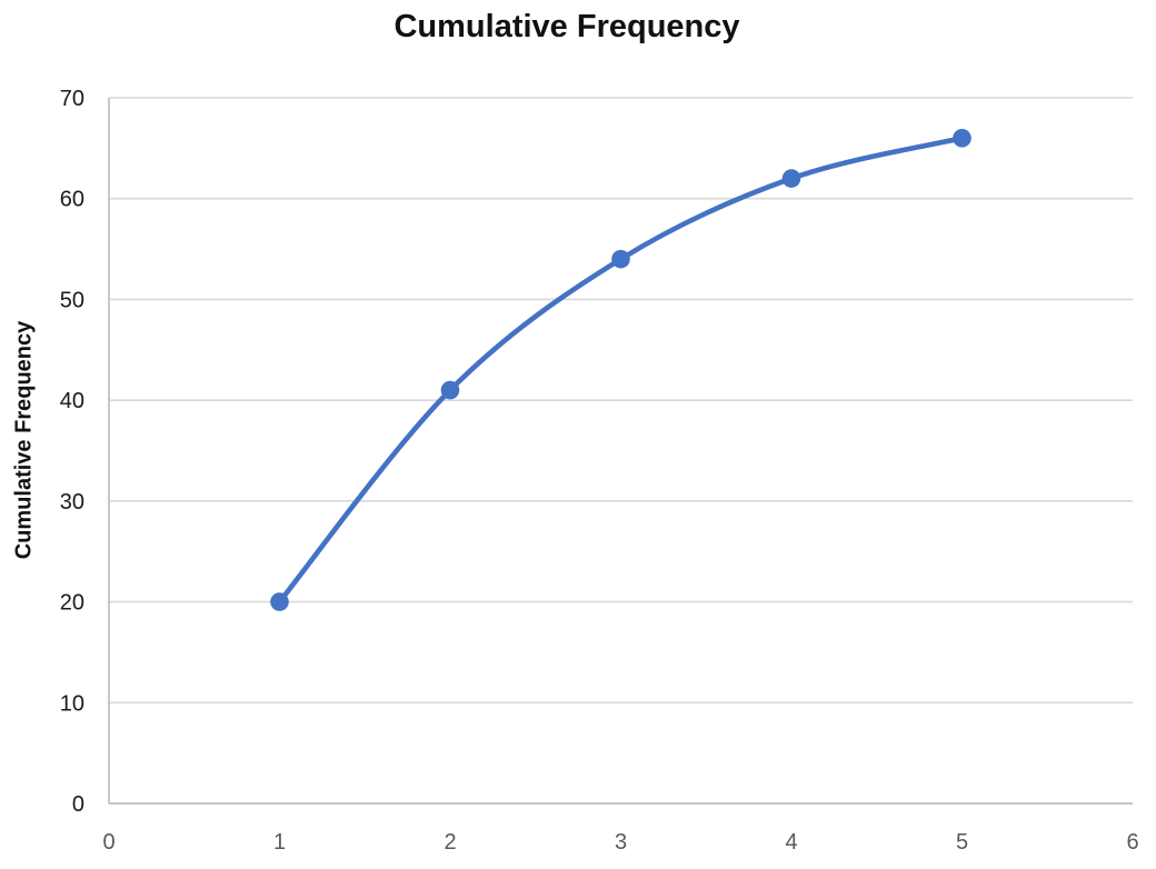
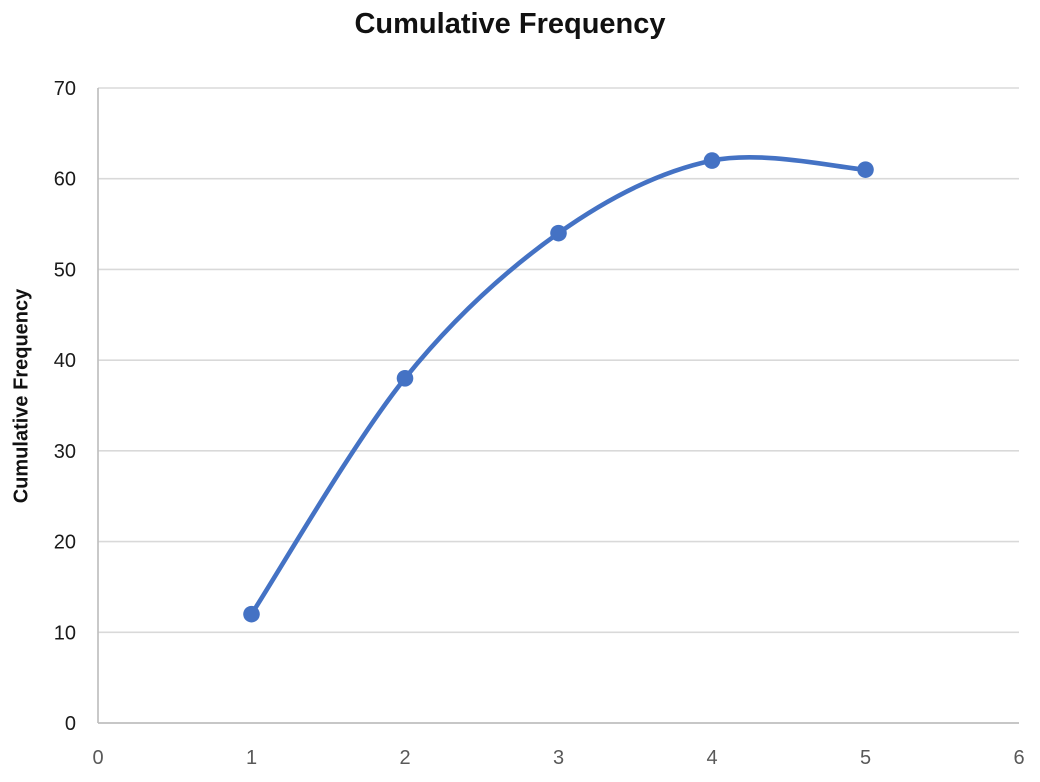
1: 20 -> 12
2: 41 -> 38
5: 66 -> 61
